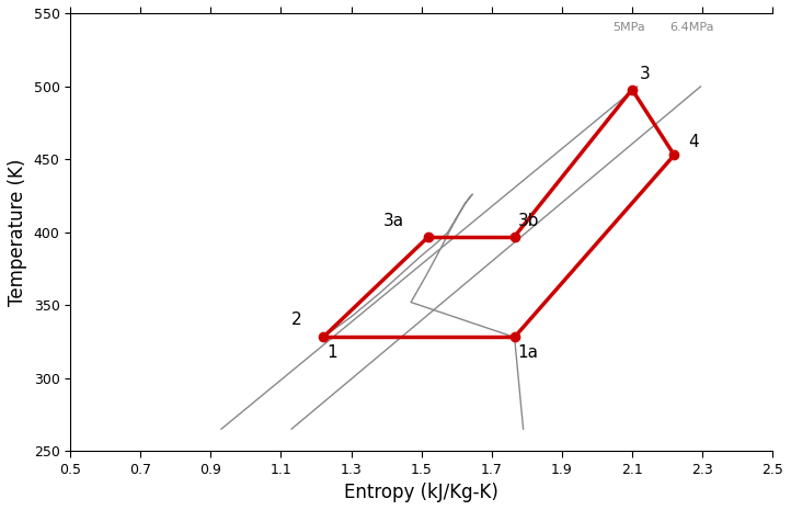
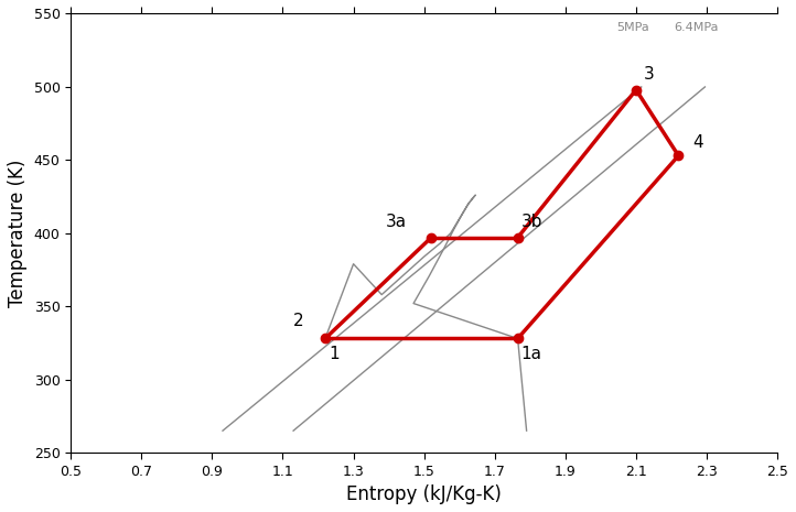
1.3: 342 -> 379
